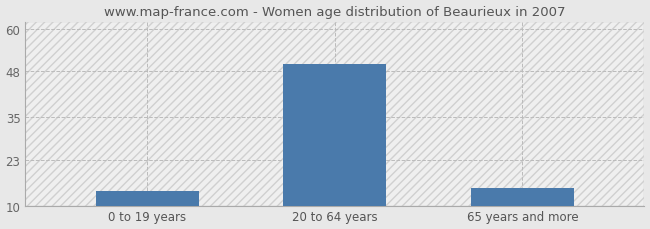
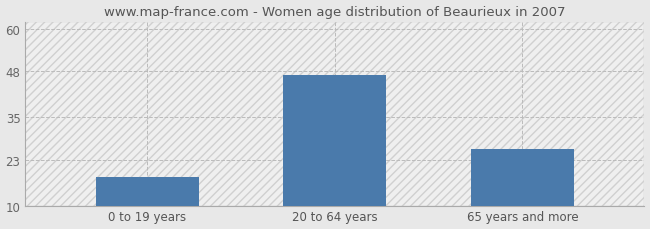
0 to 19 years: 14 -> 18
20 to 64 years: 50 -> 47
65 years and more: 15 -> 26
